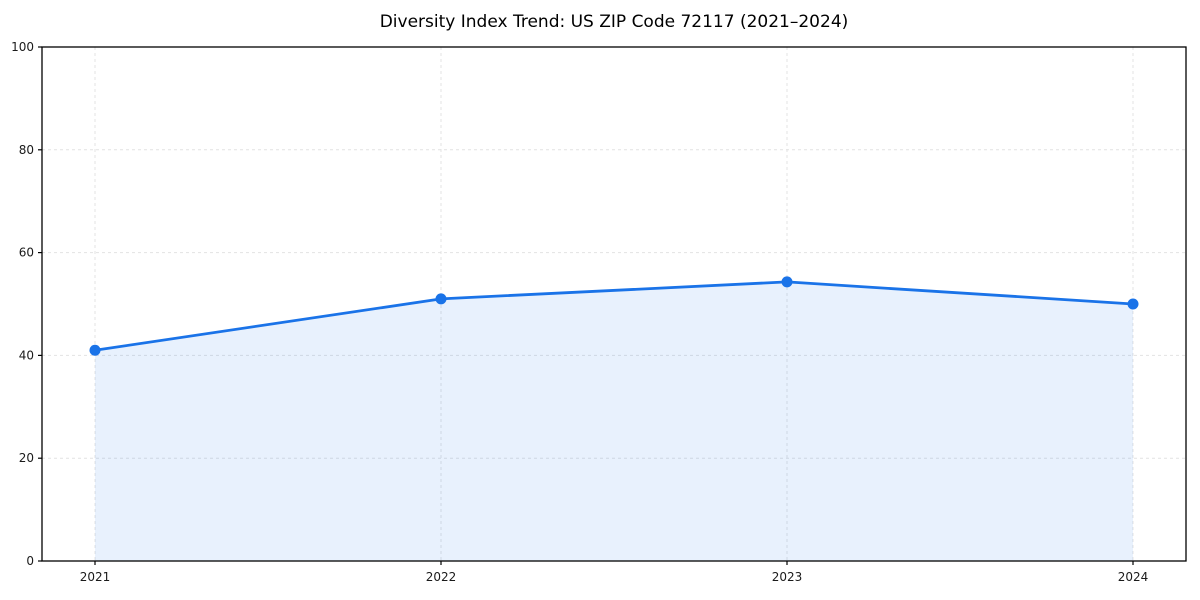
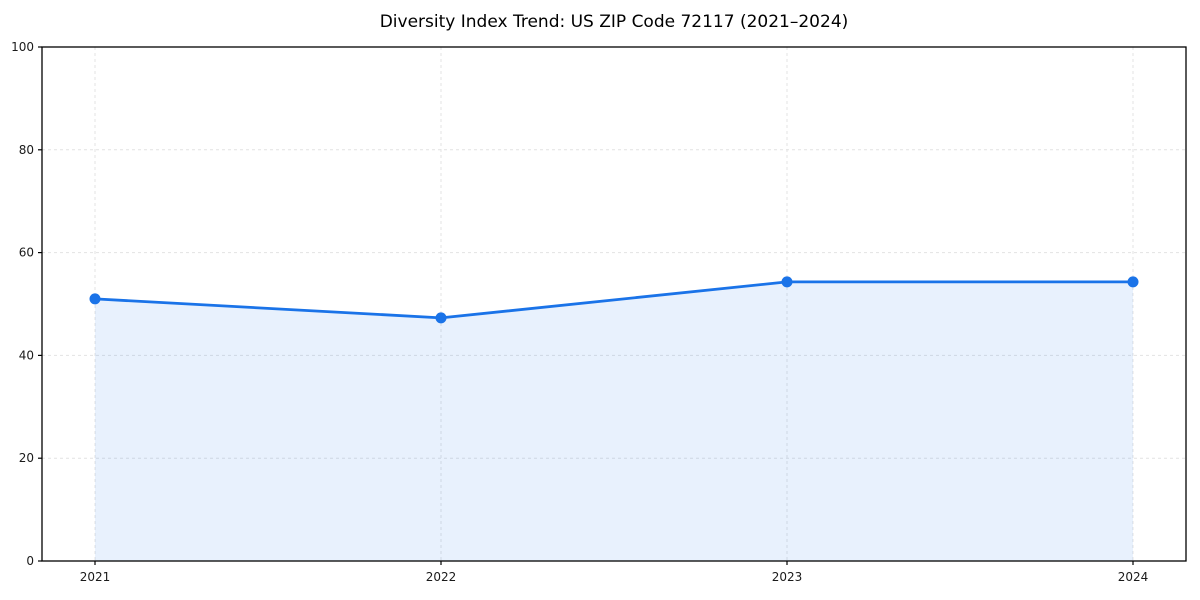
2021: 41 -> 51
2022: 51 -> 47
2024: 50 -> 54
